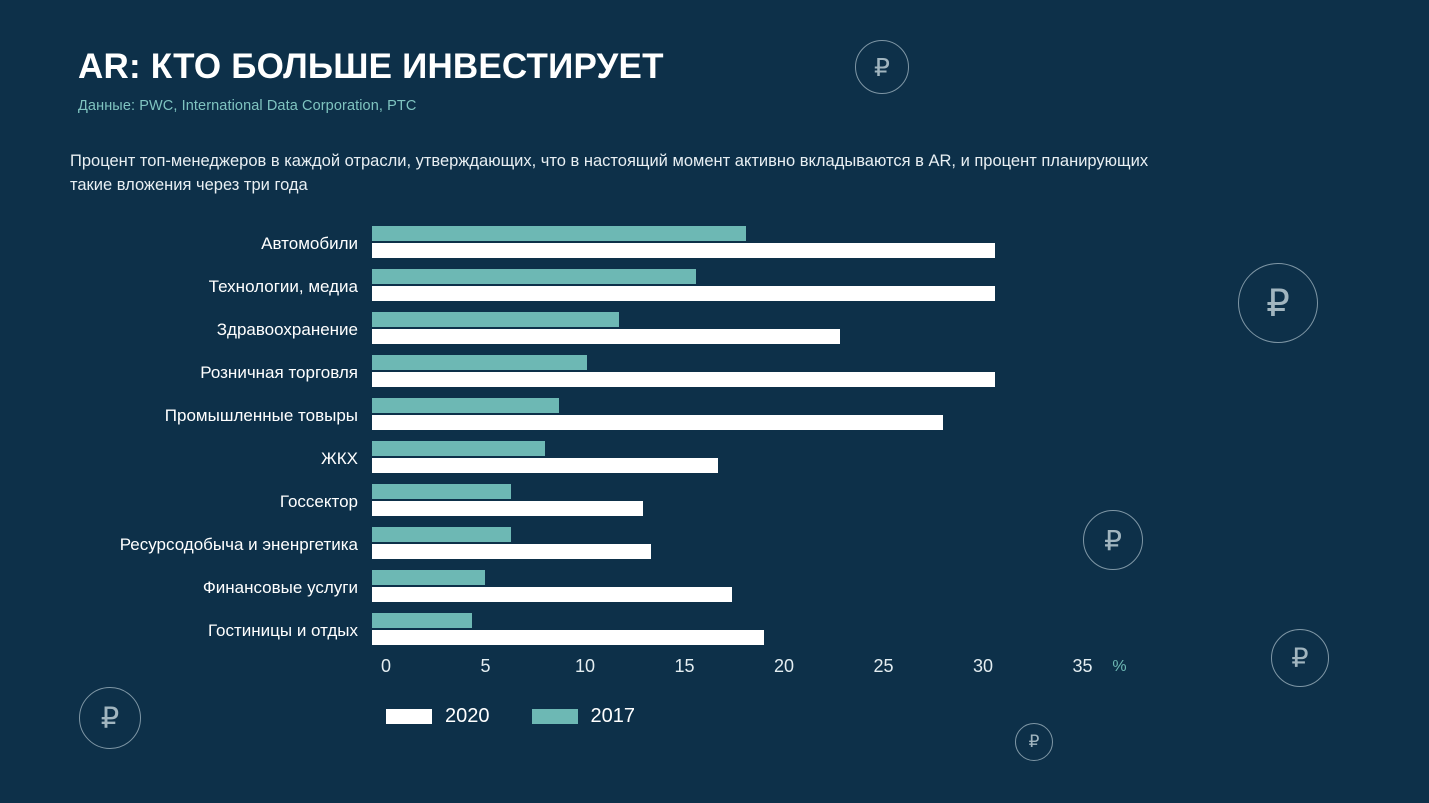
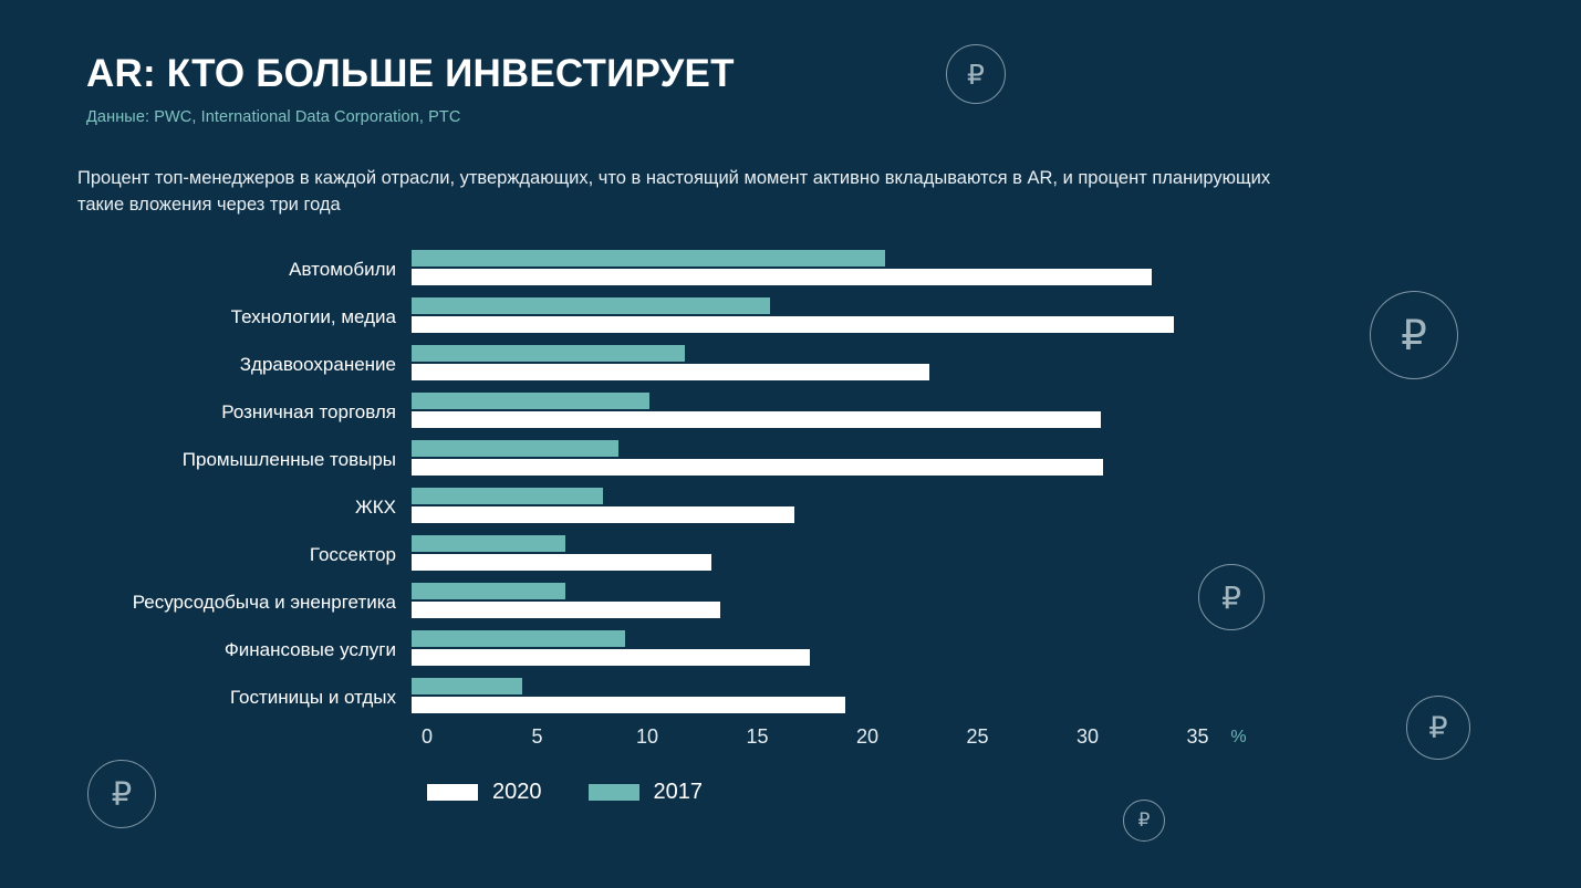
2020/Автомобили: 31.3 -> 33.6
2017/Автомобили: 18.8 -> 21.5
2020/Технологии, медиа: 31.3 -> 34.6
2020/Промышленные товыры: 28.7 -> 31.4
2017/Финансовые услуги: 5.7 -> 9.7
